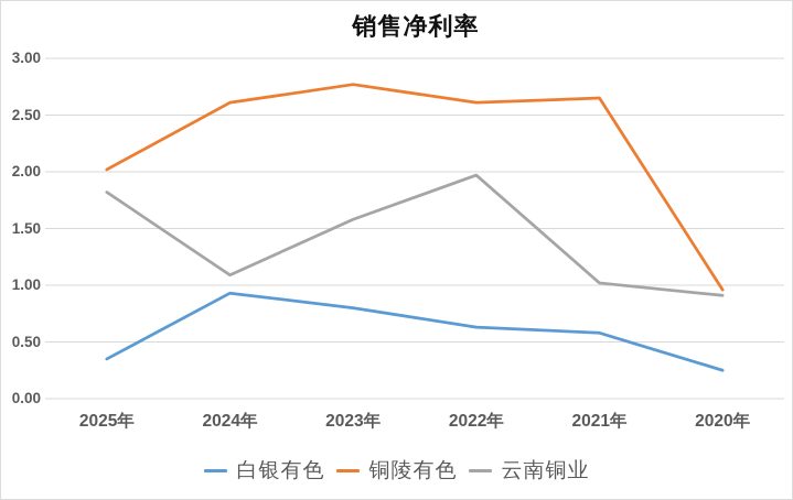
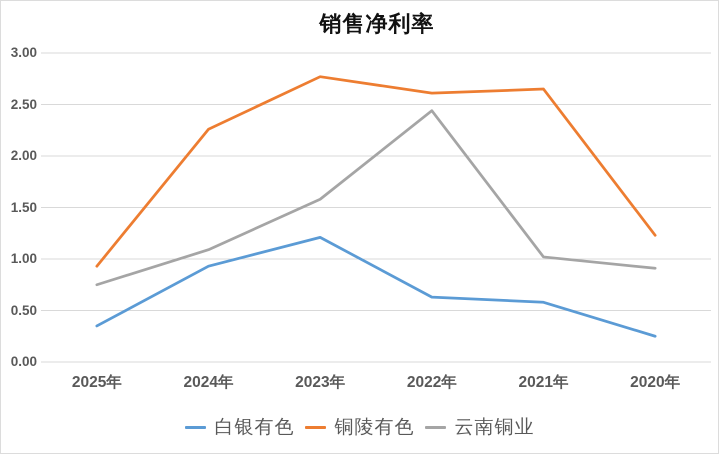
铜陵有色/2025年: 2.02 -> 0.93
云南铜业/2025年: 1.82 -> 0.75
铜陵有色/2024年: 2.61 -> 2.26
白银有色/2023年: 0.80 -> 1.21
云南铜业/2022年: 1.97 -> 2.44
铜陵有色/2020年: 0.96 -> 1.23
